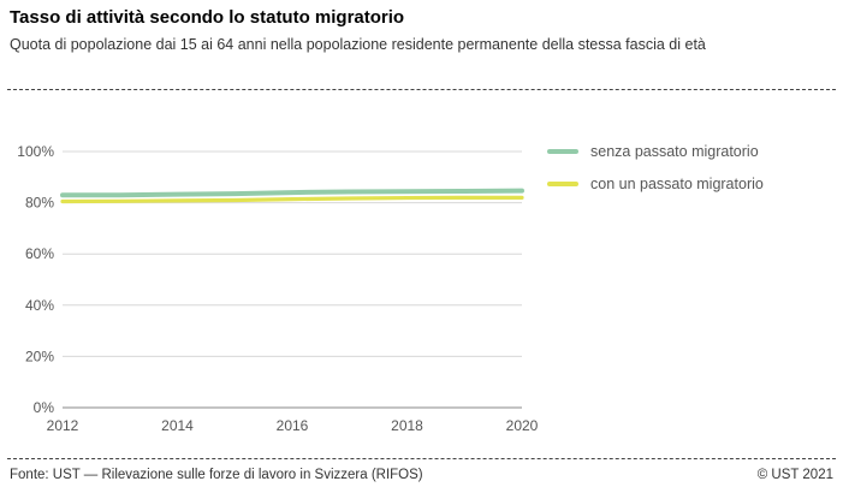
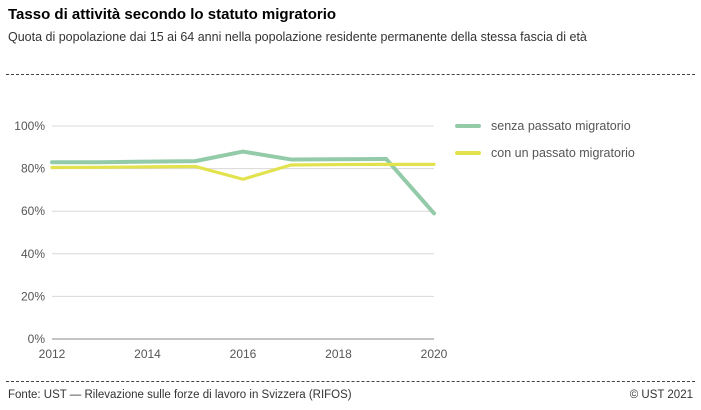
senza passato migratorio/2016: 84% -> 88%
con un passato migratorio/2016: 81% -> 75%
senza passato migratorio/2020: 85% -> 59%
